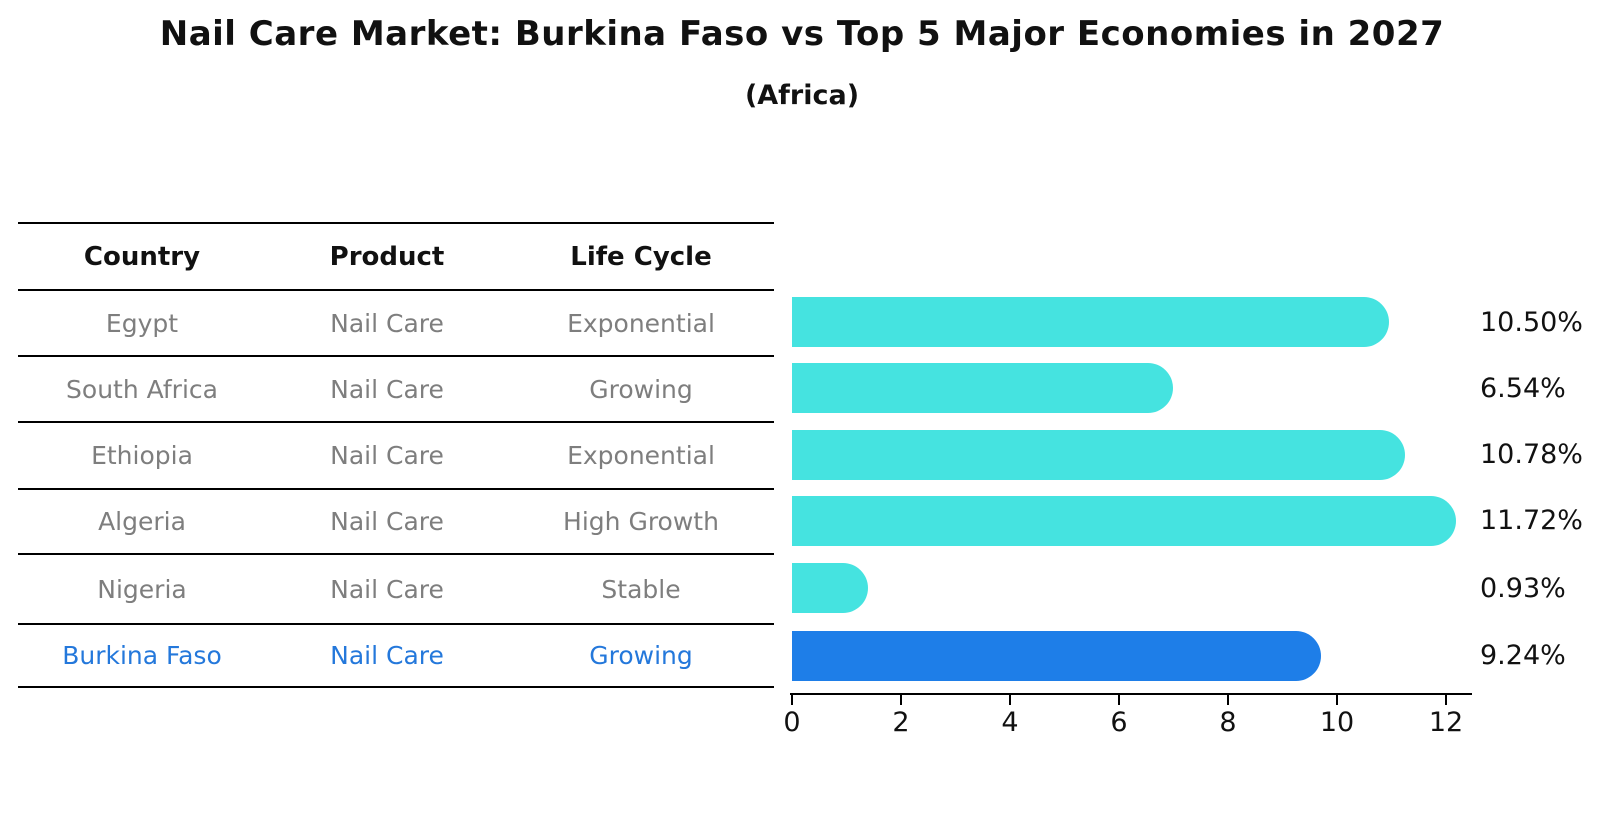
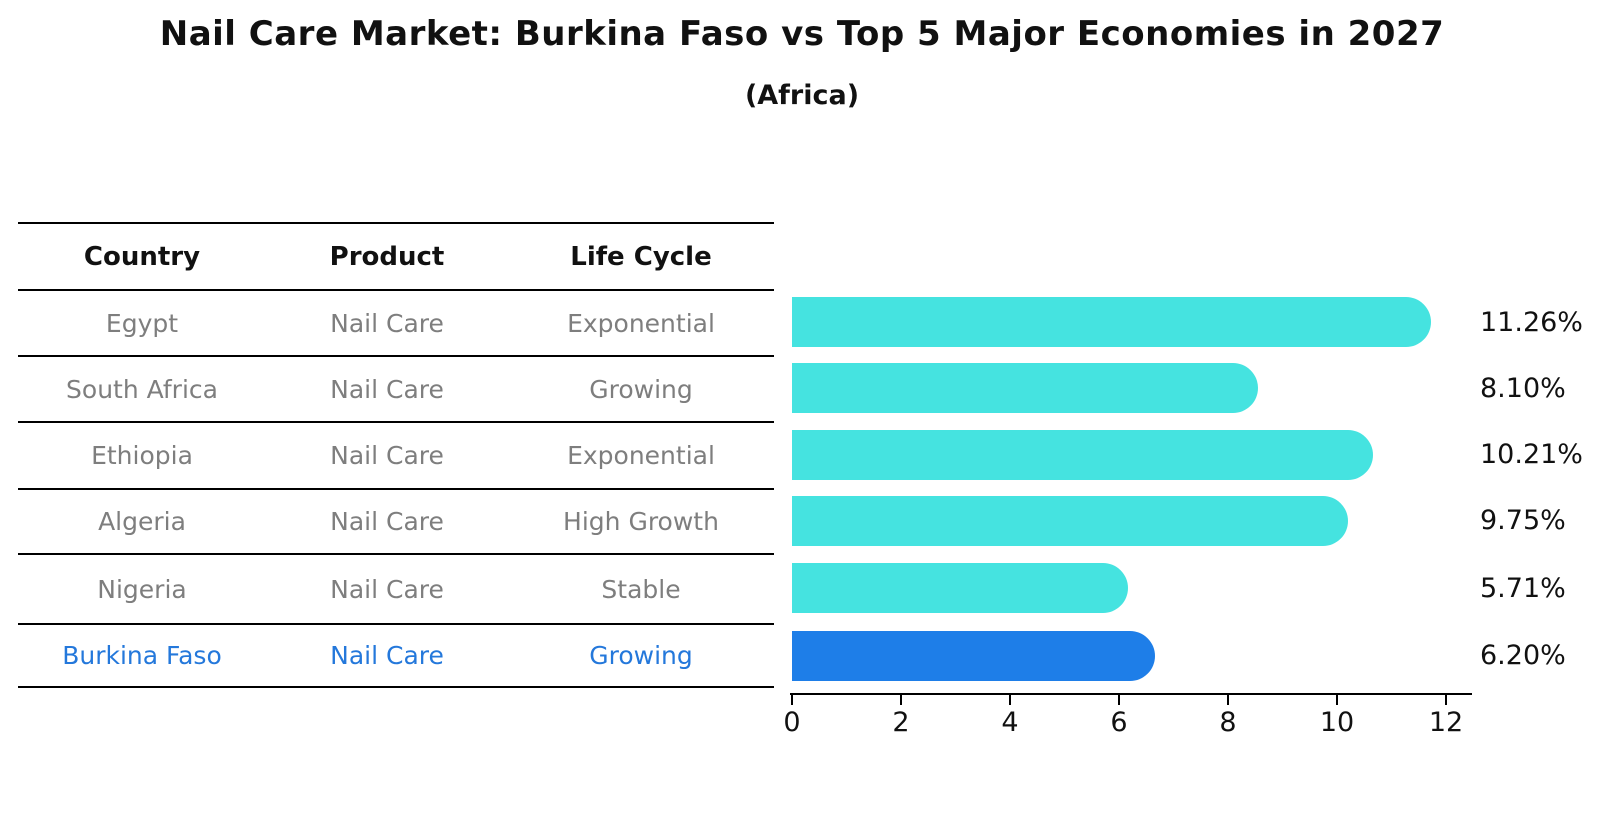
Egypt: 10.50% -> 11.26%
South Africa: 6.54% -> 8.10%
Ethiopia: 10.78% -> 10.21%
Algeria: 11.72% -> 9.75%
Nigeria: 0.93% -> 5.71%
Burkina Faso: 9.24% -> 6.20%
